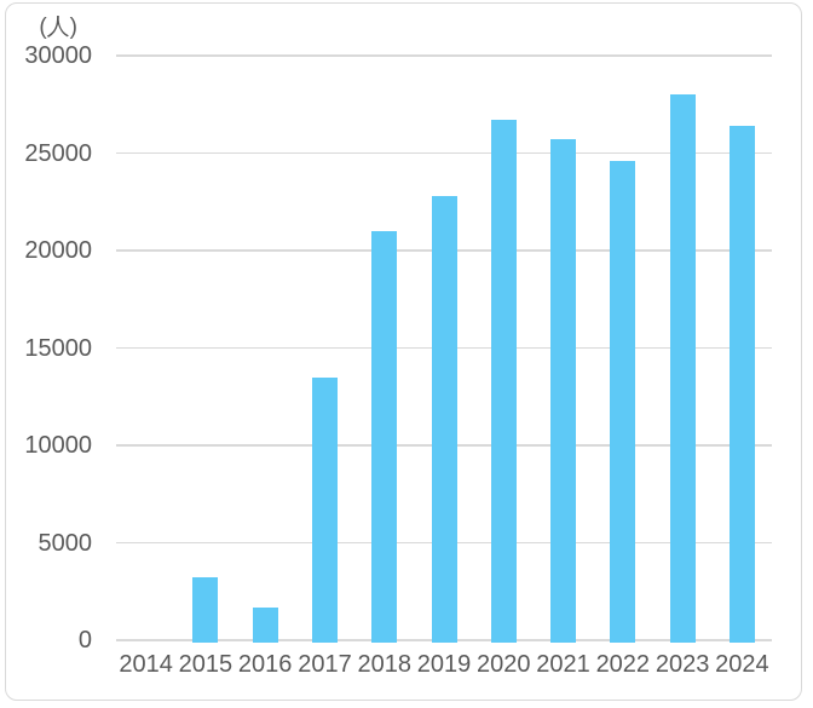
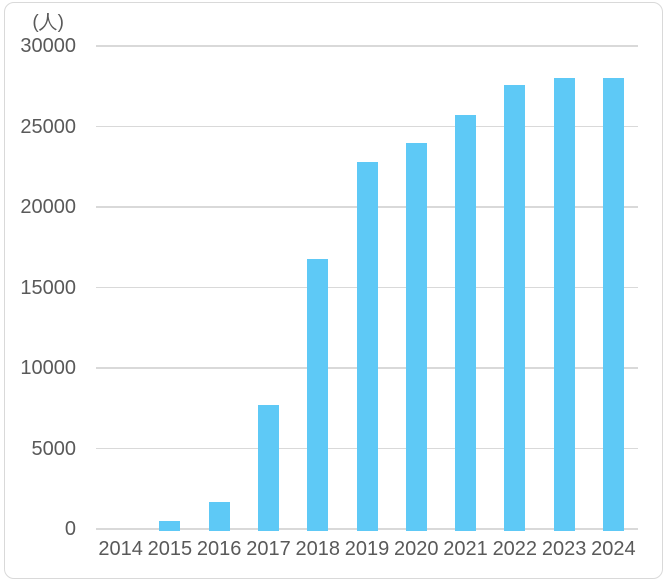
2015: 3200 -> 500
2017: 13500 -> 7700
2018: 21000 -> 16800
2020: 26700 -> 24000
2022: 24600 -> 27600
2024: 26400 -> 28000
